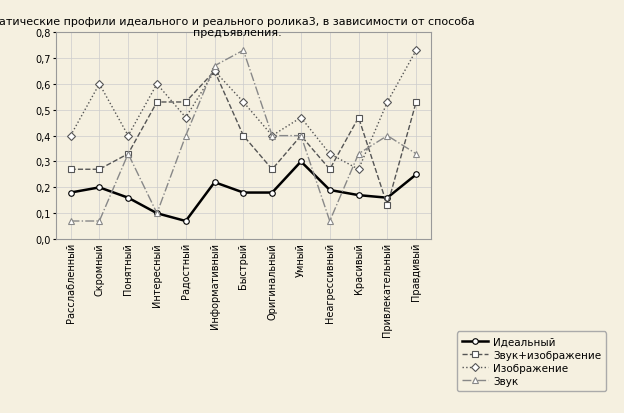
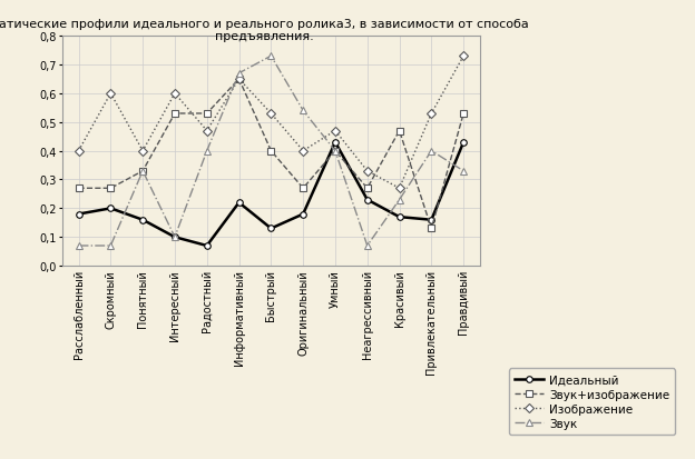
Идеальный/Быстрый: 0,18 -> 0,13
Звук/Оригинальный: 0,40 -> 0,54
Идеальный/Умный: 0,30 -> 0,43
Идеальный/Неагрессивный: 0,19 -> 0,23
Звук/Красивый: 0,33 -> 0,23
Идеальный/Правдивый: 0,25 -> 0,43
